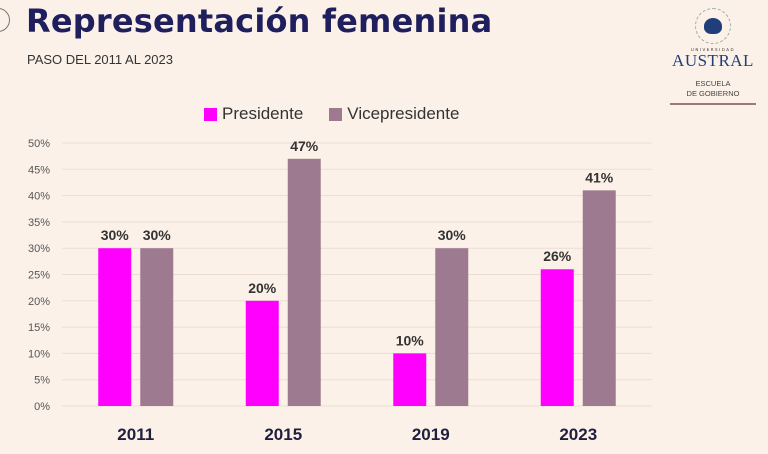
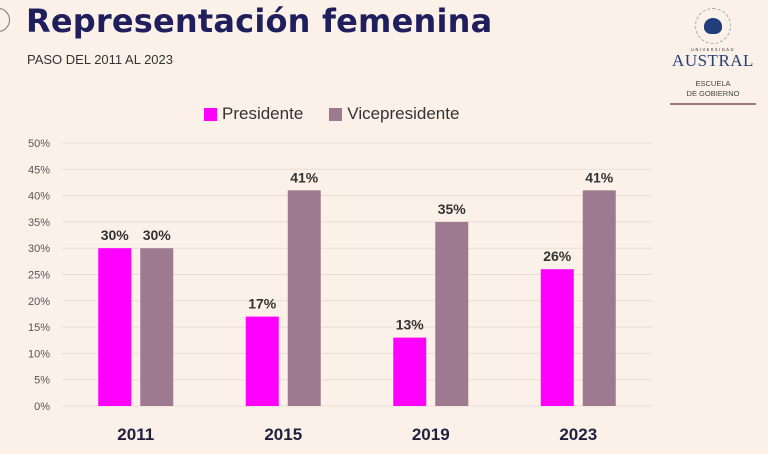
Presidente/2015: 20% -> 17%
Vicepresidente/2015: 47% -> 41%
Presidente/2019: 10% -> 13%
Vicepresidente/2019: 30% -> 35%
